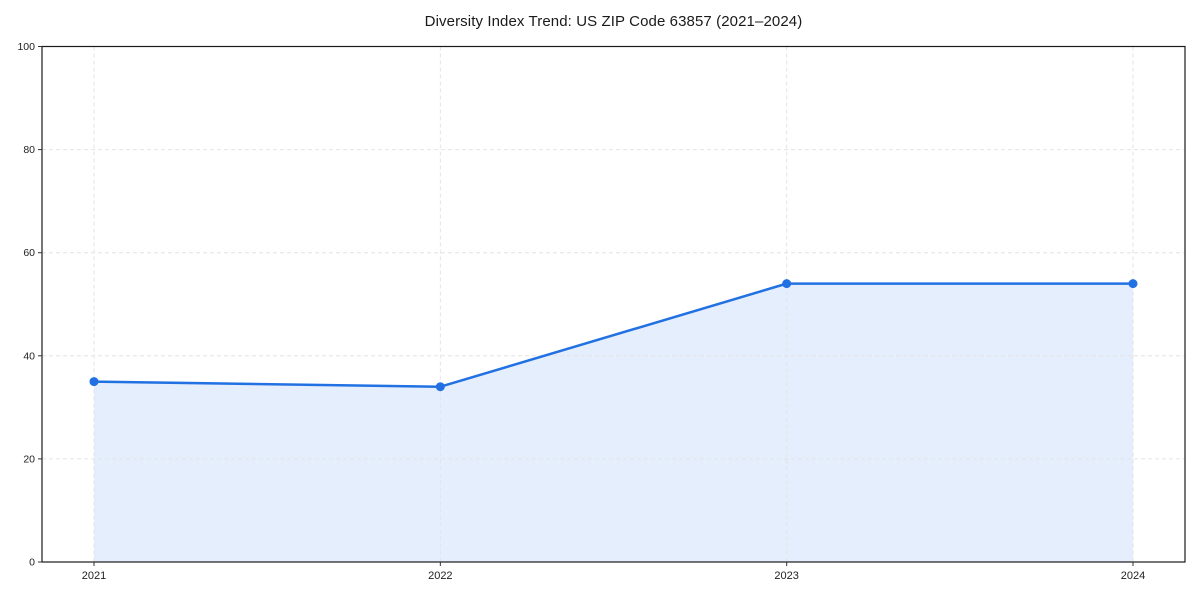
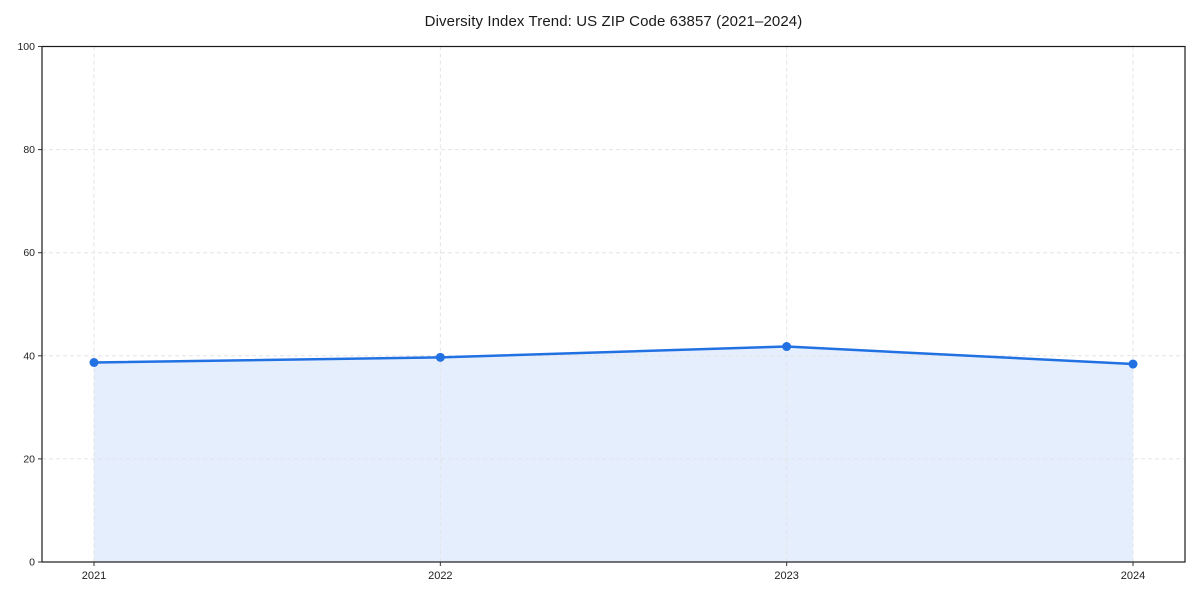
2021: 35 -> 39
2022: 34 -> 40
2023: 54 -> 42
2024: 54 -> 38
